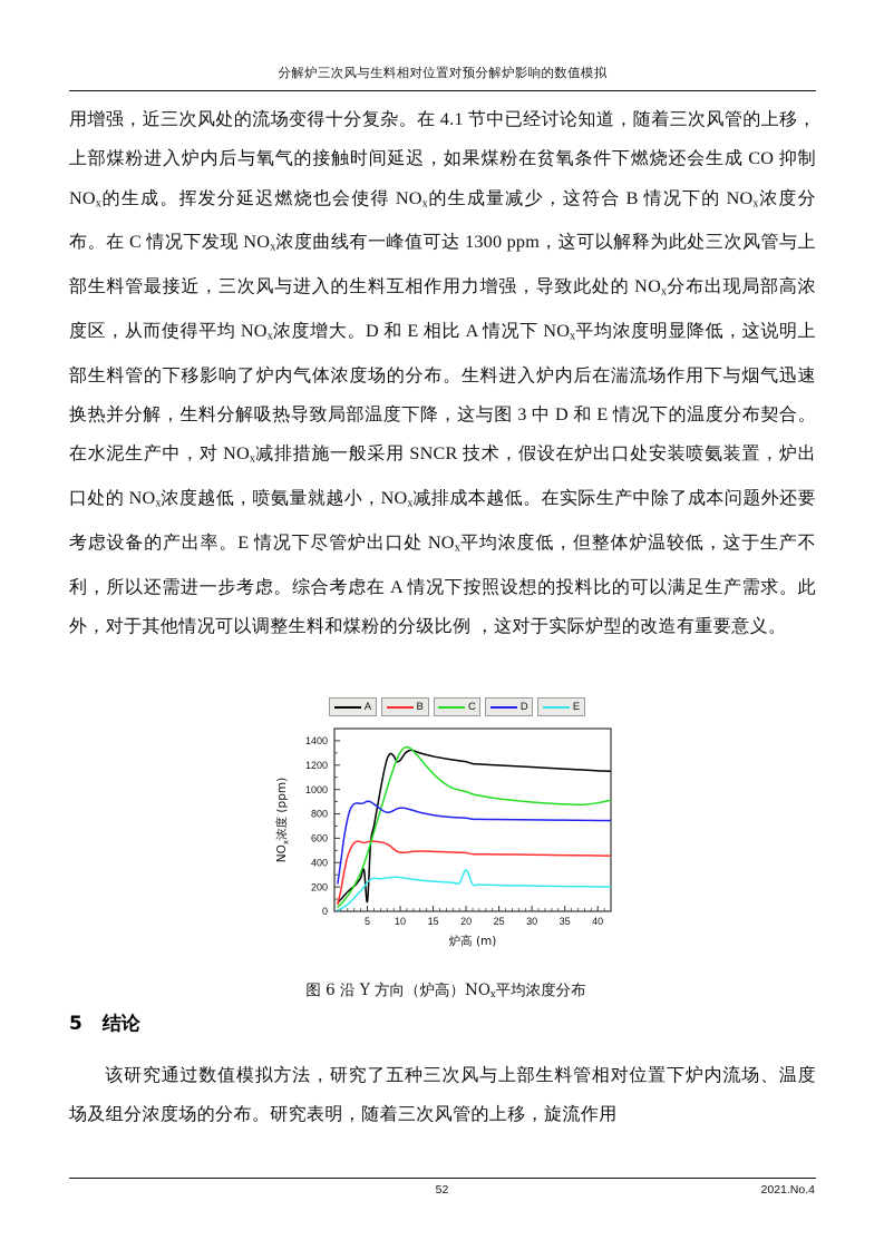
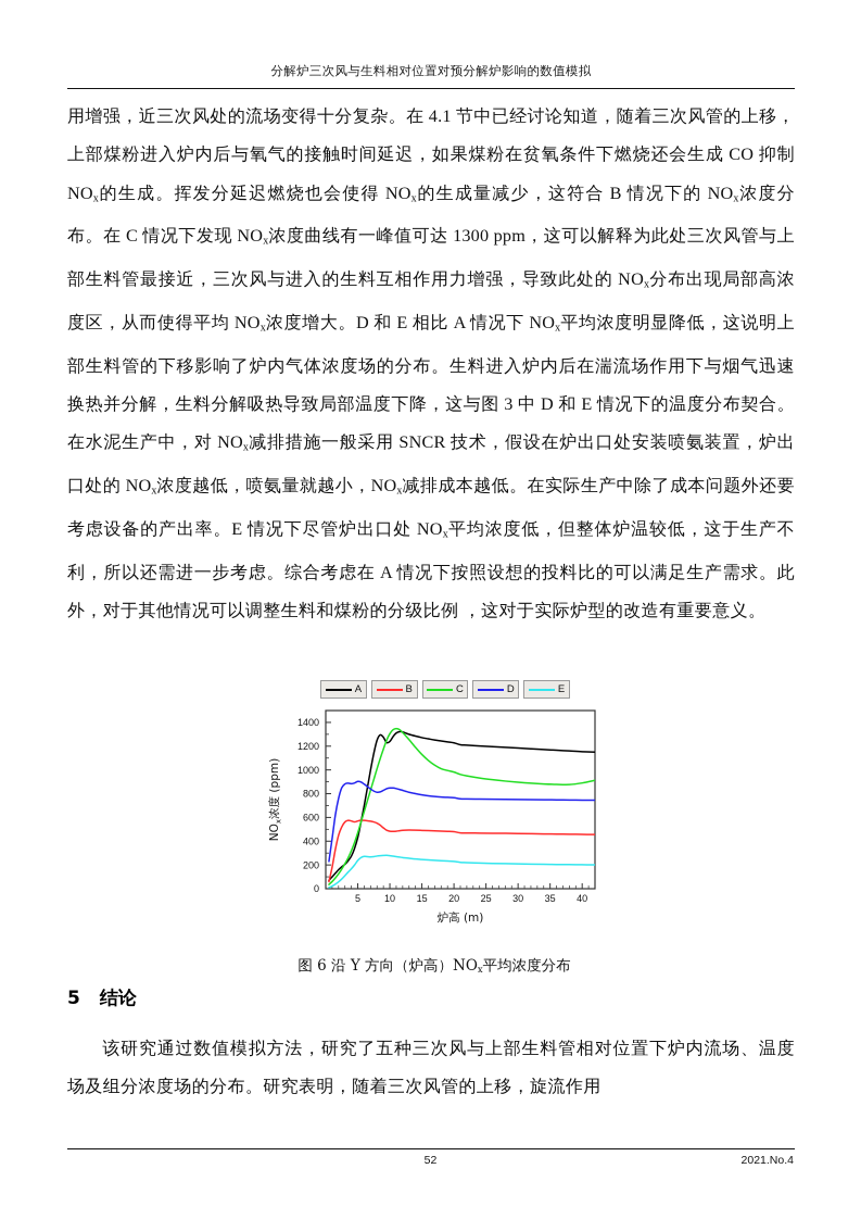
A/5: 80 -> 430
E/20: 340 -> 230
